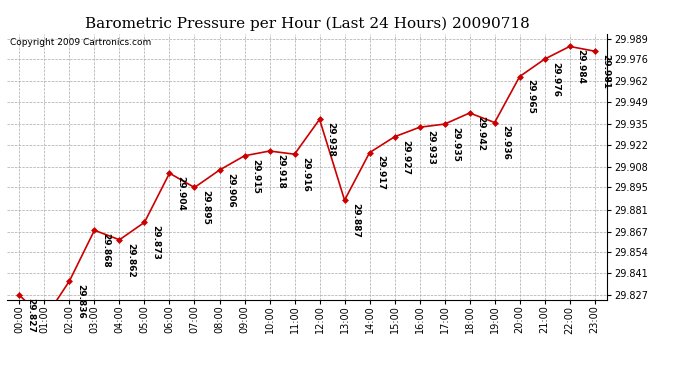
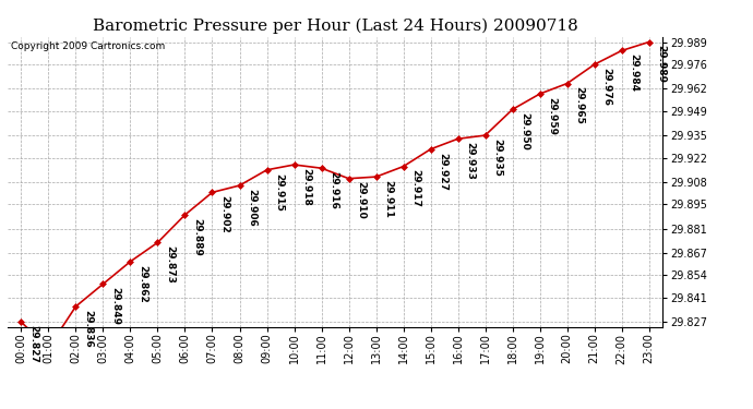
03:00: 29.868 -> 29.849
06:00: 29.904 -> 29.889
07:00: 29.895 -> 29.902
12:00: 29.938 -> 29.910
13:00: 29.887 -> 29.911
18:00: 29.942 -> 29.950
19:00: 29.936 -> 29.959
23:00: 29.981 -> 29.989
